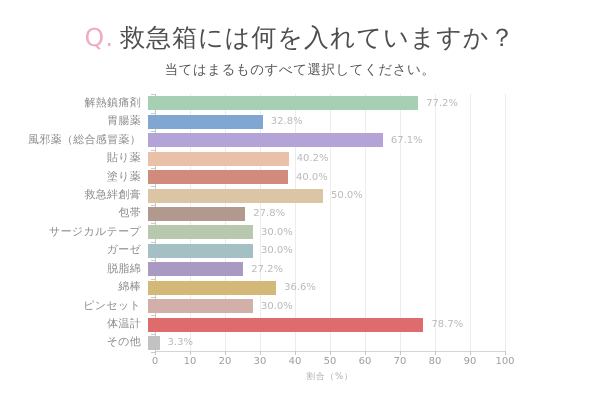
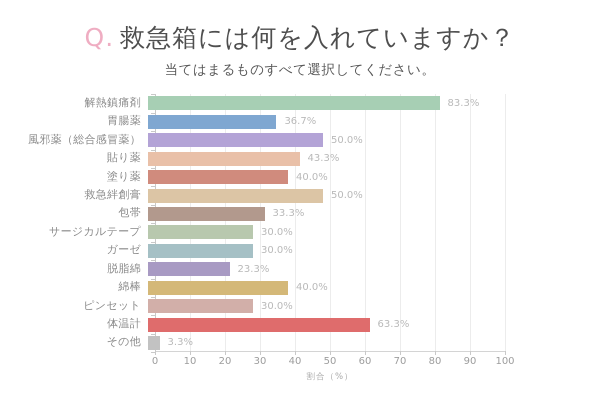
解熱鎮痛剤: 77.2% -> 83.3%
胃腸薬: 32.8% -> 36.7%
風邪薬（総合感冒薬）: 67.1% -> 50.0%
貼り薬: 40.2% -> 43.3%
包帯: 27.8% -> 33.3%
脱脂綿: 27.2% -> 23.3%
綿棒: 36.6% -> 40.0%
体温計: 78.7% -> 63.3%
